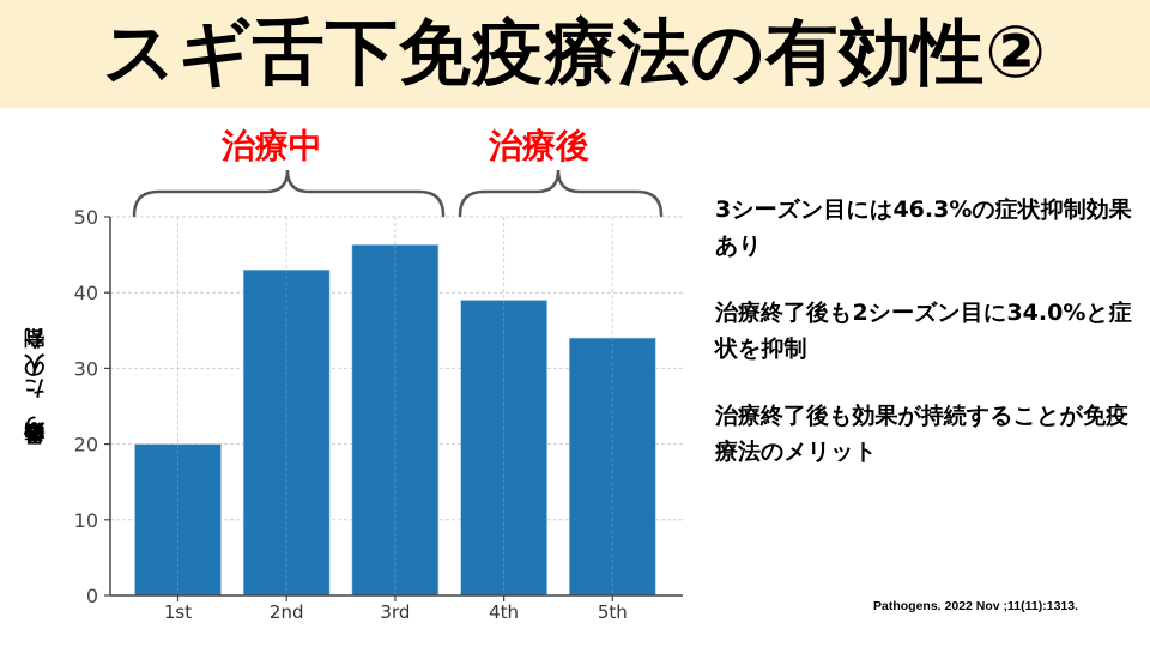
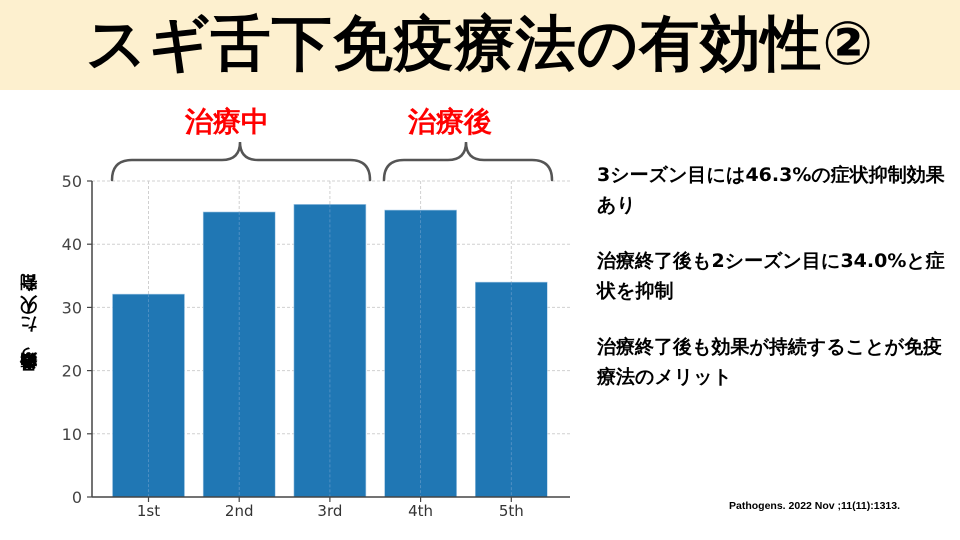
1st: 20 -> 32
2nd: 43 -> 45
4th: 39 -> 45
